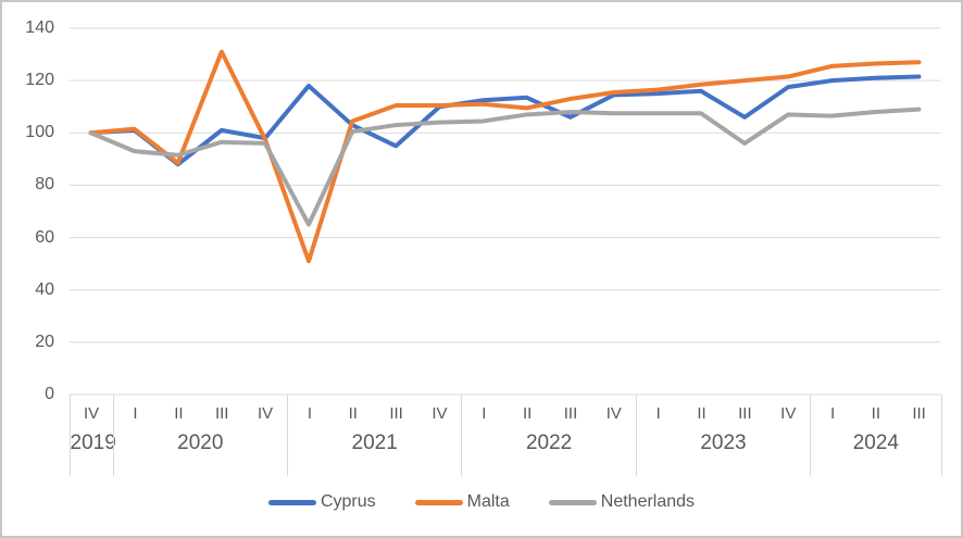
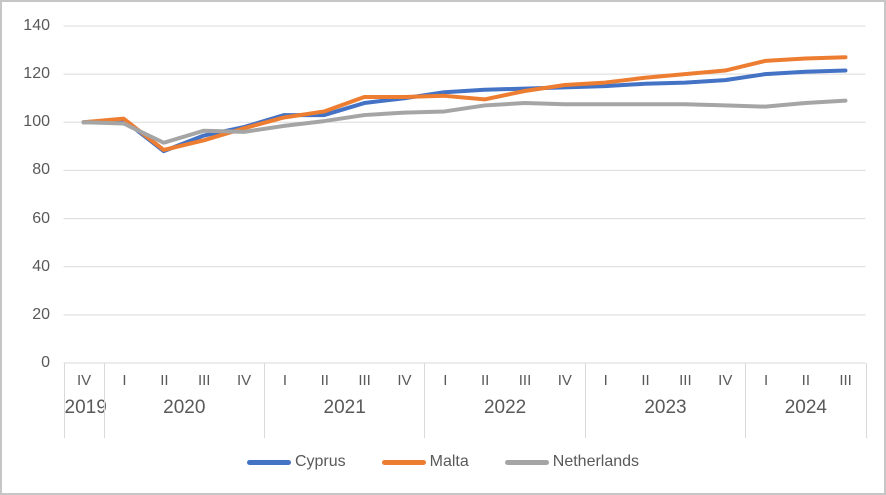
Netherlands/2020 I: 93 -> 100
Cyprus/2020 III: 101 -> 94
Malta/2020 III: 131 -> 92
Cyprus/2021 I: 118 -> 103
Malta/2021 I: 51 -> 102
Netherlands/2021 I: 65 -> 98
Cyprus/2021 III: 95 -> 108
Cyprus/2022 III: 106 -> 114
Cyprus/2023 III: 106 -> 116
Netherlands/2023 III: 96 -> 108
